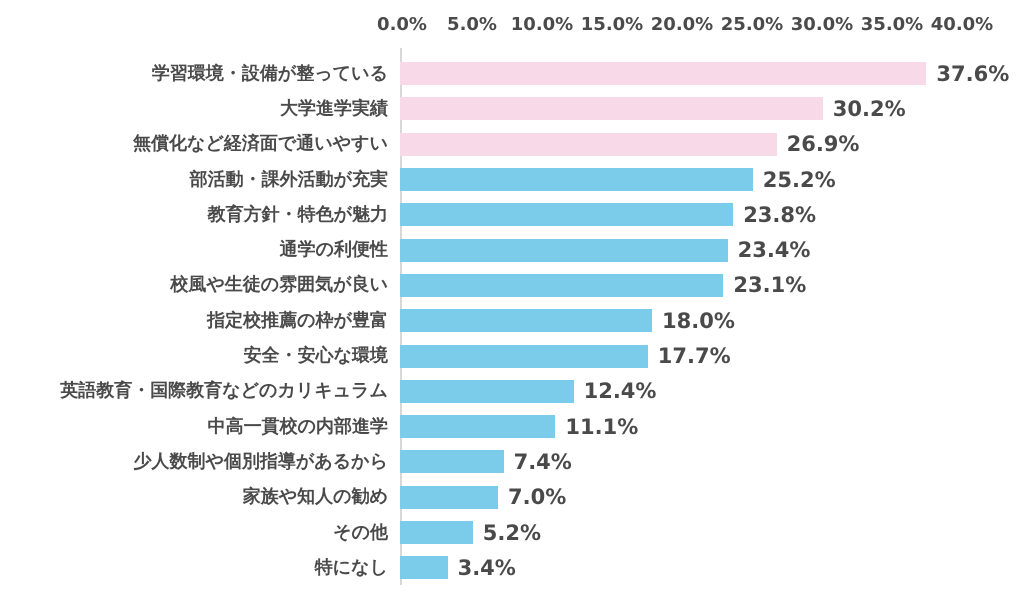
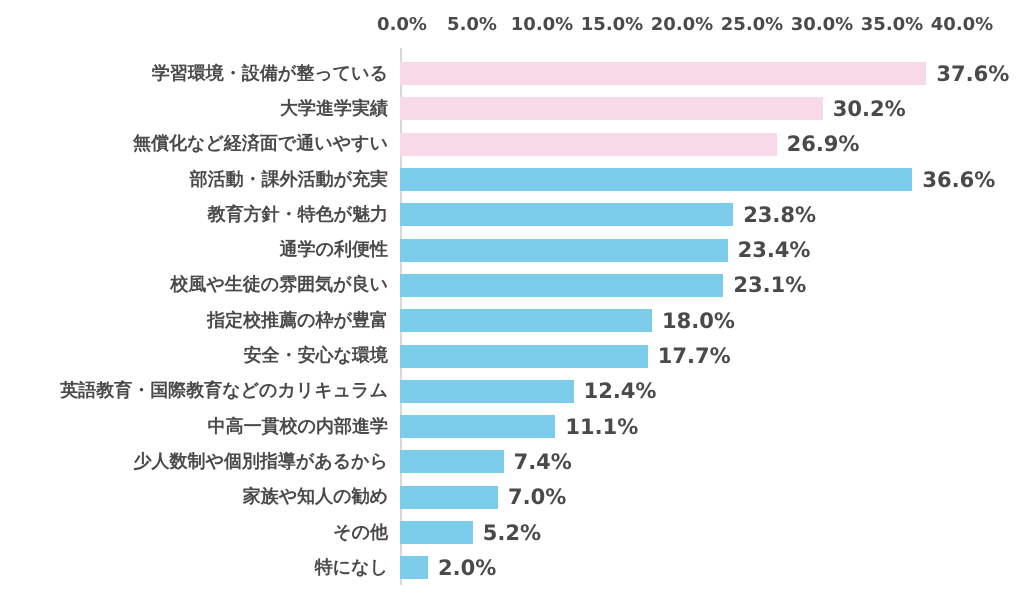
部活動・課外活動が充実: 25.2% -> 36.6%
特になし: 3.4% -> 2.0%
